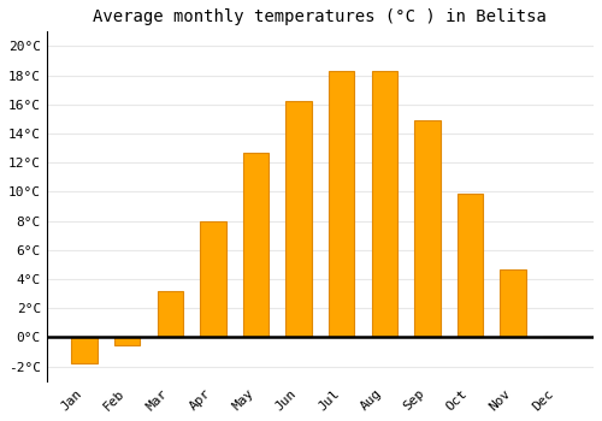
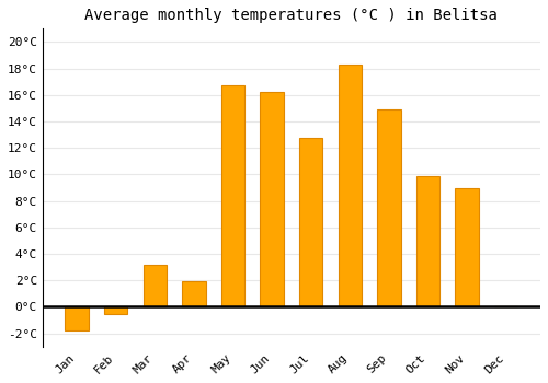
Apr: 8.0°C -> 1.9°C
May: 12.7°C -> 16.7°C
Jul: 18.3°C -> 12.8°C
Nov: 4.7°C -> 9.0°C
